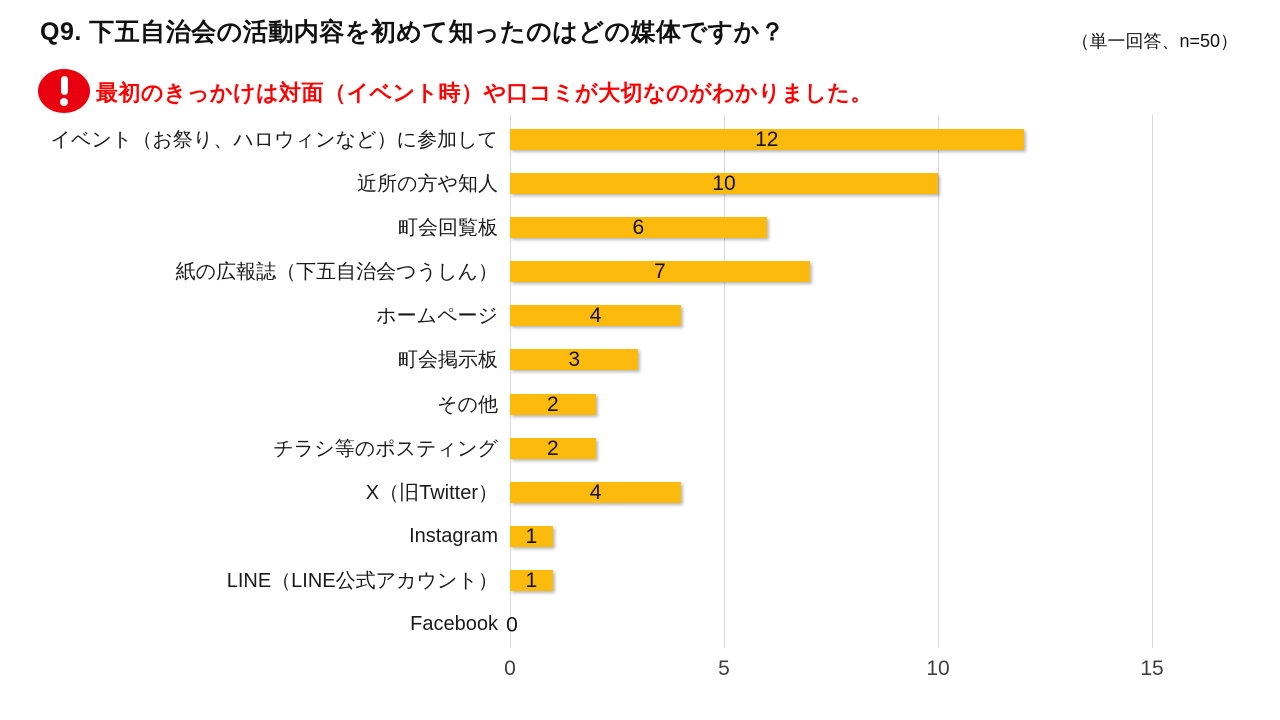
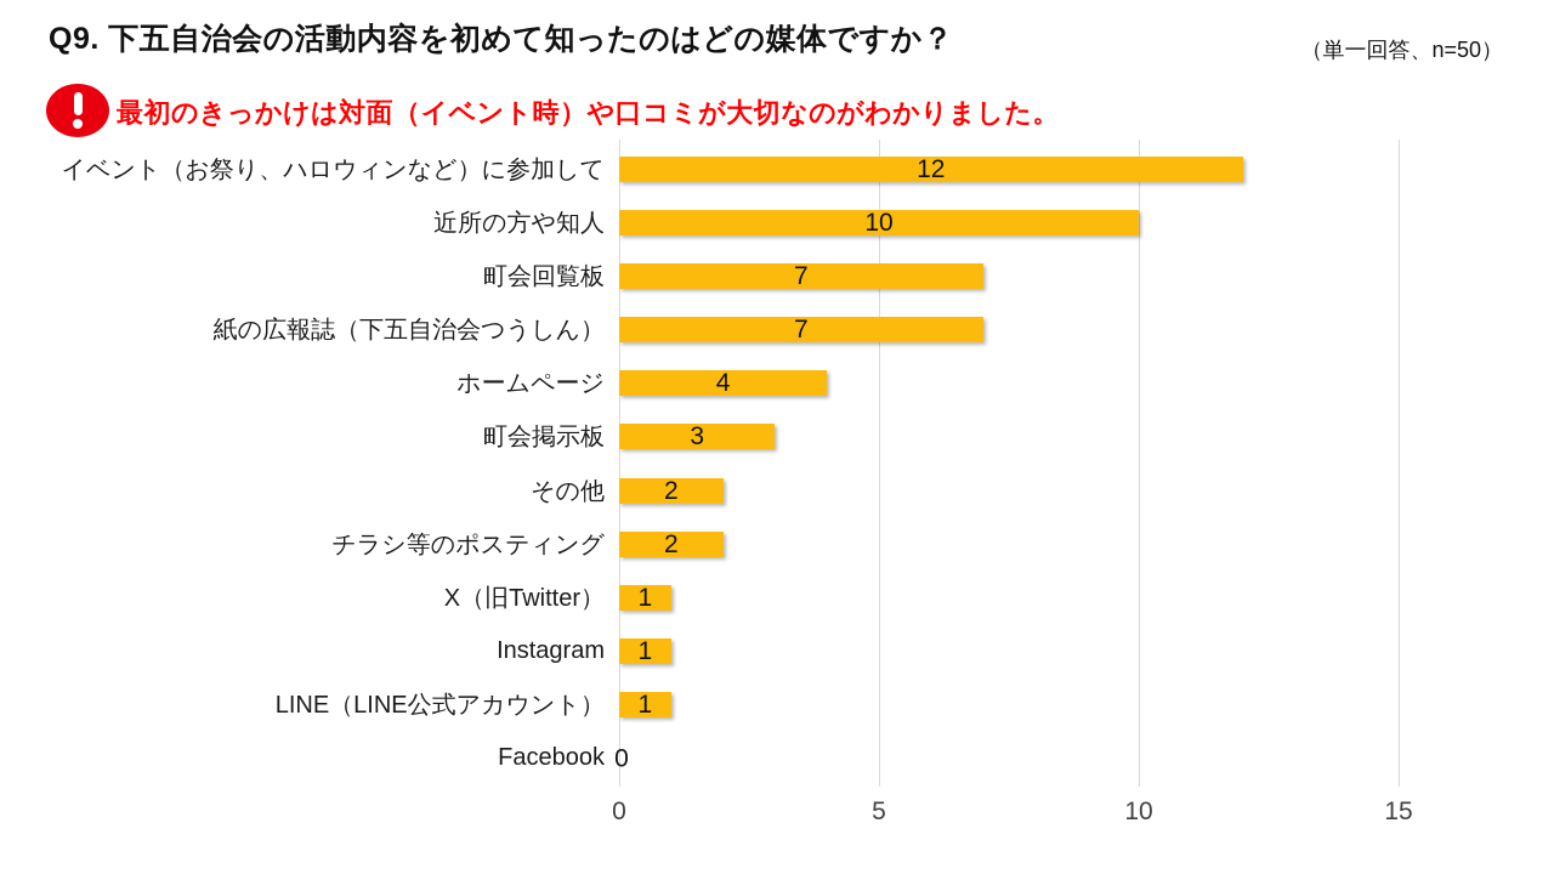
町会回覧板: 6 -> 7
X（旧Twitter）: 4 -> 1
